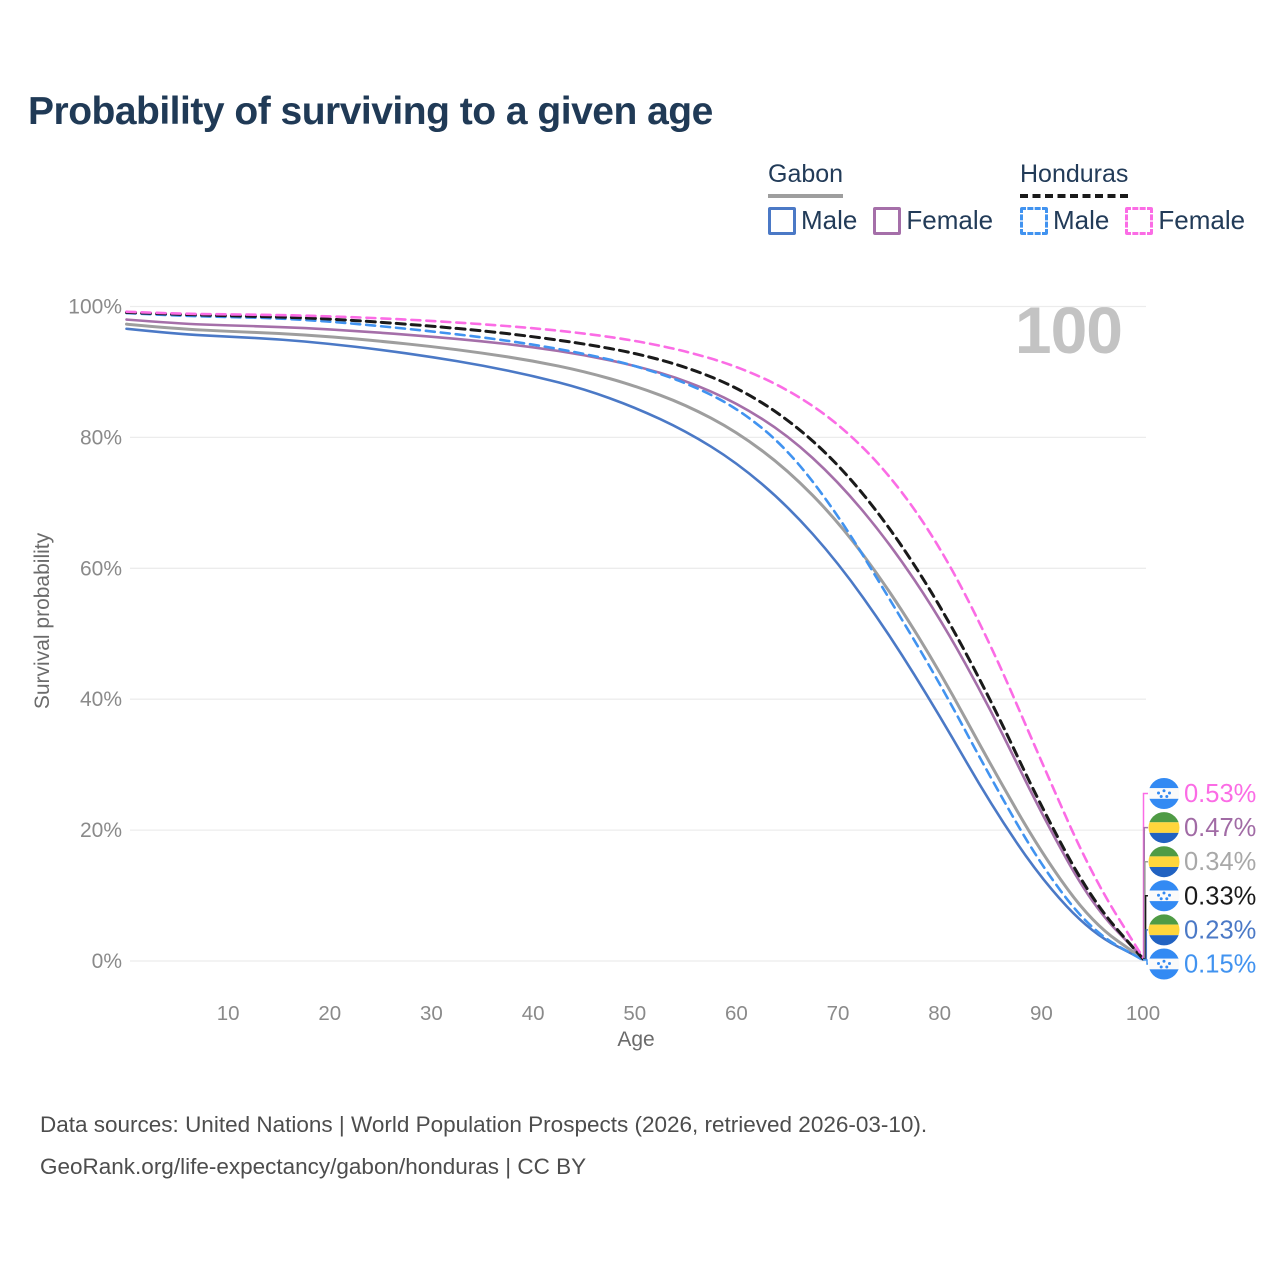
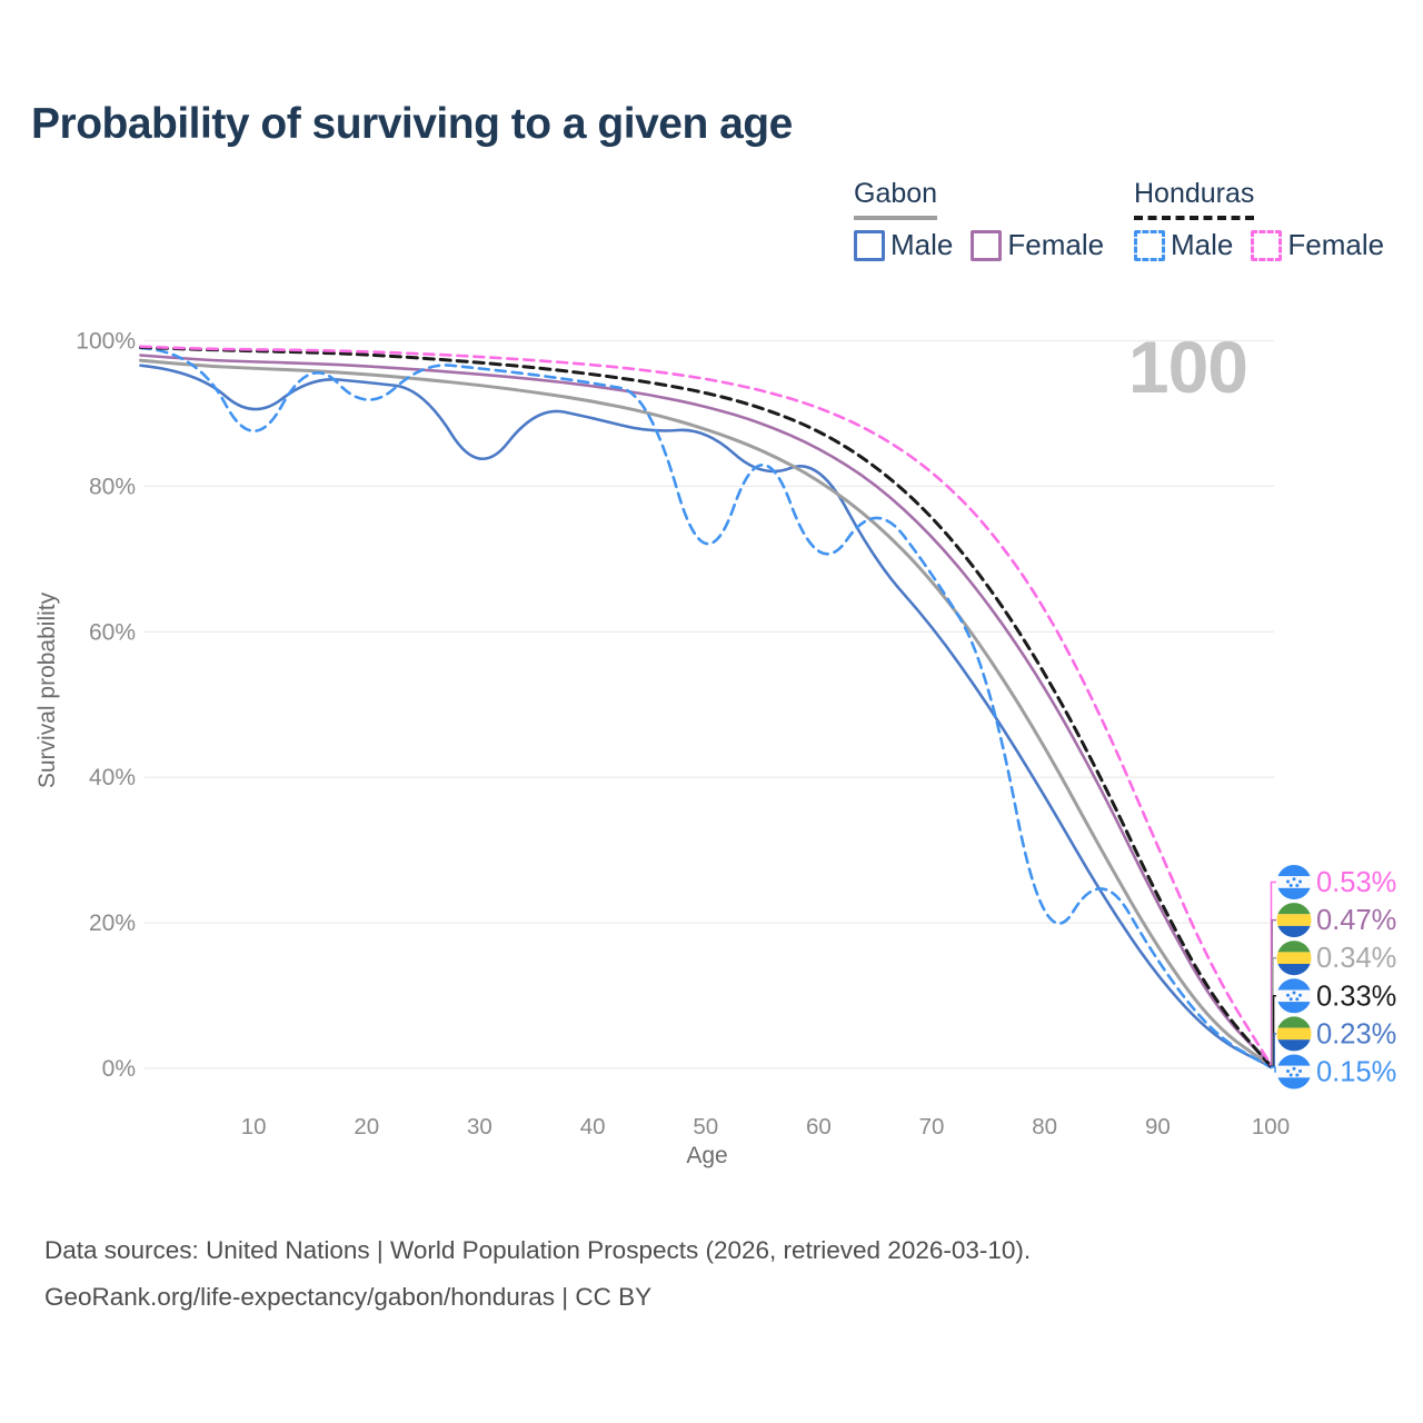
Gabon Male/10: 95% -> 89%
Honduras Male/10: 98% -> 84%
Honduras Male/20: 98% -> 90%
Gabon Male/30: 92% -> 81%
Gabon Male/50: 85% -> 88%
Honduras Male/50: 91% -> 66%
Gabon Male/60: 76% -> 84%
Honduras Male/60: 85% -> 67%
Honduras Male/80: 42% -> 15%
